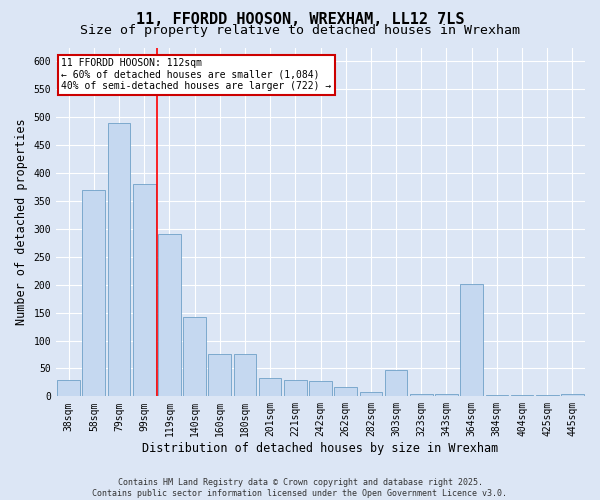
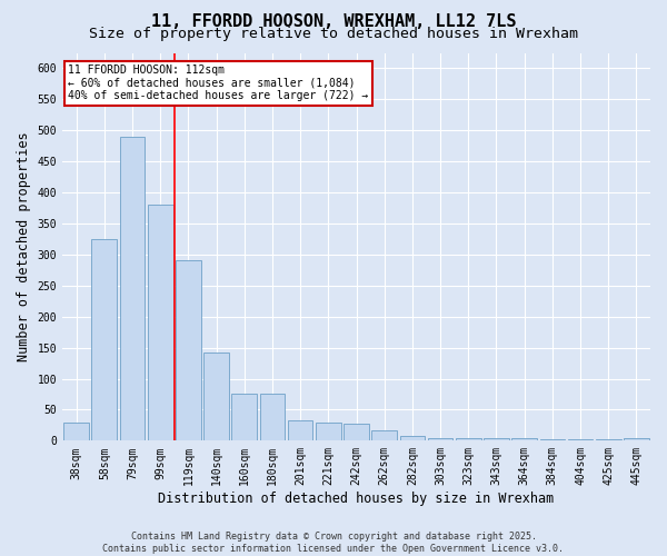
58sqm: 370 -> 325
303sqm: 48 -> 5
364sqm: 202 -> 4
